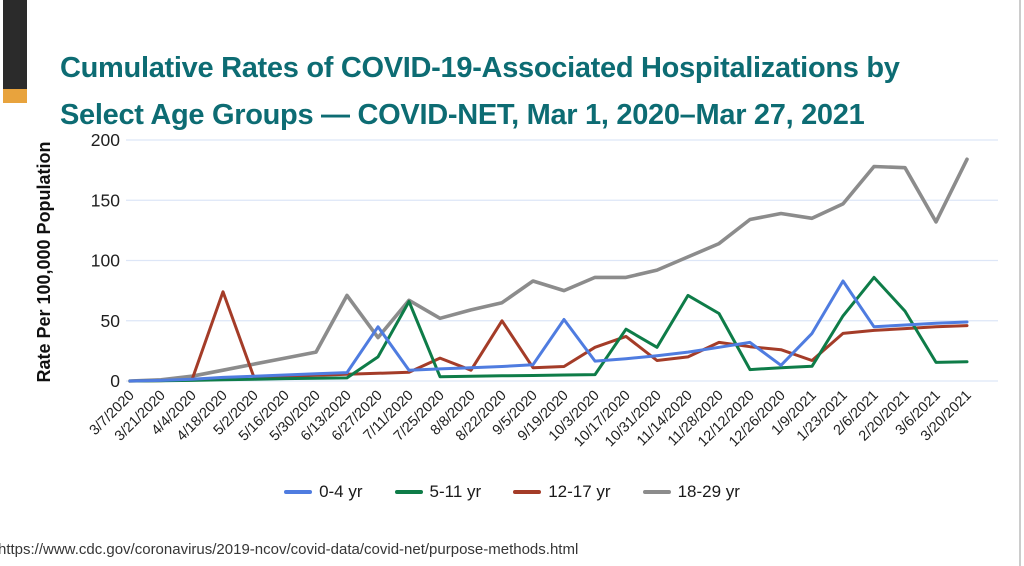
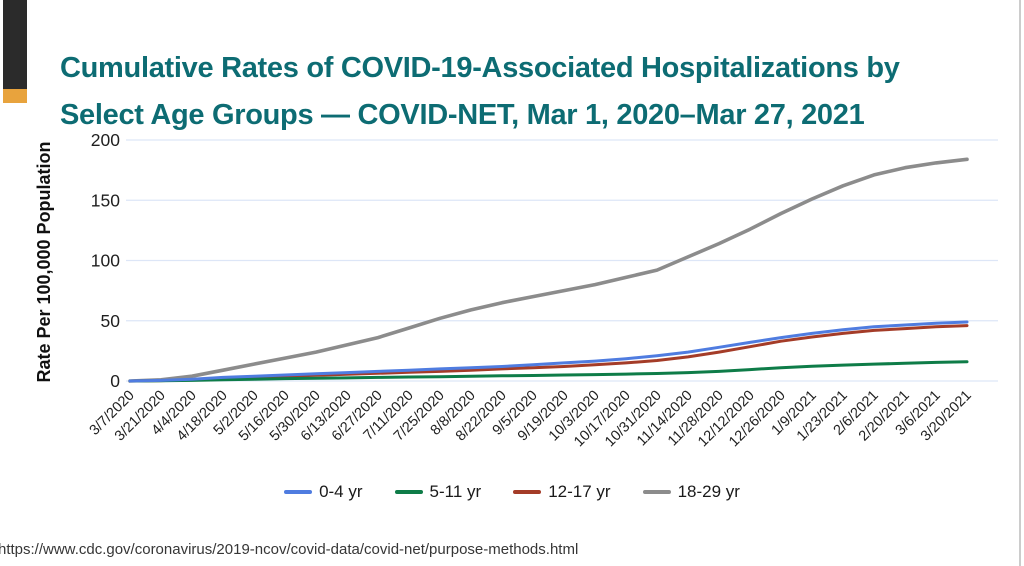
12-17 yr/4/18/2020: 74 -> 2
18-29 yr/6/13/2020: 71 -> 30
0-4 yr/6/27/2020: 45 -> 8
5-11 yr/6/27/2020: 20 -> 3
5-11 yr/7/11/2020: 66 -> 3
18-29 yr/7/11/2020: 67 -> 44
12-17 yr/7/25/2020: 19 -> 8
12-17 yr/8/22/2020: 50 -> 10
18-29 yr/9/5/2020: 83 -> 70
0-4 yr/9/19/2020: 51 -> 15
12-17 yr/10/3/2020: 28 -> 14
18-29 yr/10/3/2020: 86 -> 80
5-11 yr/10/17/2020: 43 -> 6
12-17 yr/10/17/2020: 37 -> 15
5-11 yr/10/31/2020: 28 -> 6
5-11 yr/11/14/2020: 71 -> 7
5-11 yr/11/28/2020: 56 -> 8
12-17 yr/11/28/2020: 32 -> 24
18-29 yr/12/12/2020: 134 -> 126
0-4 yr/12/26/2020: 13 -> 36
12-17 yr/12/26/2020: 26 -> 33
12-17 yr/1/9/2021: 17 -> 36
18-29 yr/1/9/2021: 135 -> 151
0-4 yr/1/23/2021: 83 -> 42
5-11 yr/1/23/2021: 54 -> 13
18-29 yr/1/23/2021: 147 -> 162
5-11 yr/2/6/2021: 86 -> 14
18-29 yr/2/6/2021: 178 -> 171
5-11 yr/2/20/2021: 58 -> 15
18-29 yr/3/6/2021: 132 -> 181
